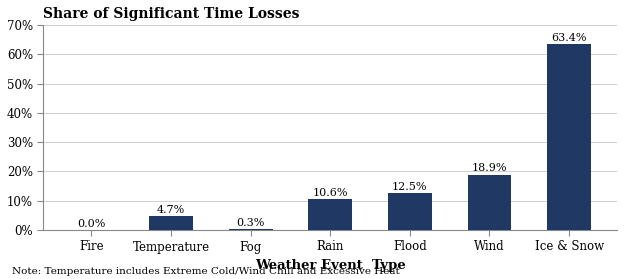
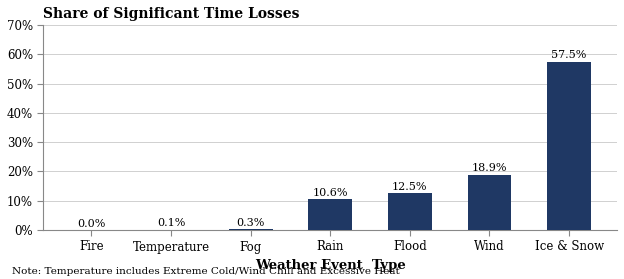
Temperature: 4.7% -> 0.1%
Ice & Snow: 63.4% -> 57.5%
